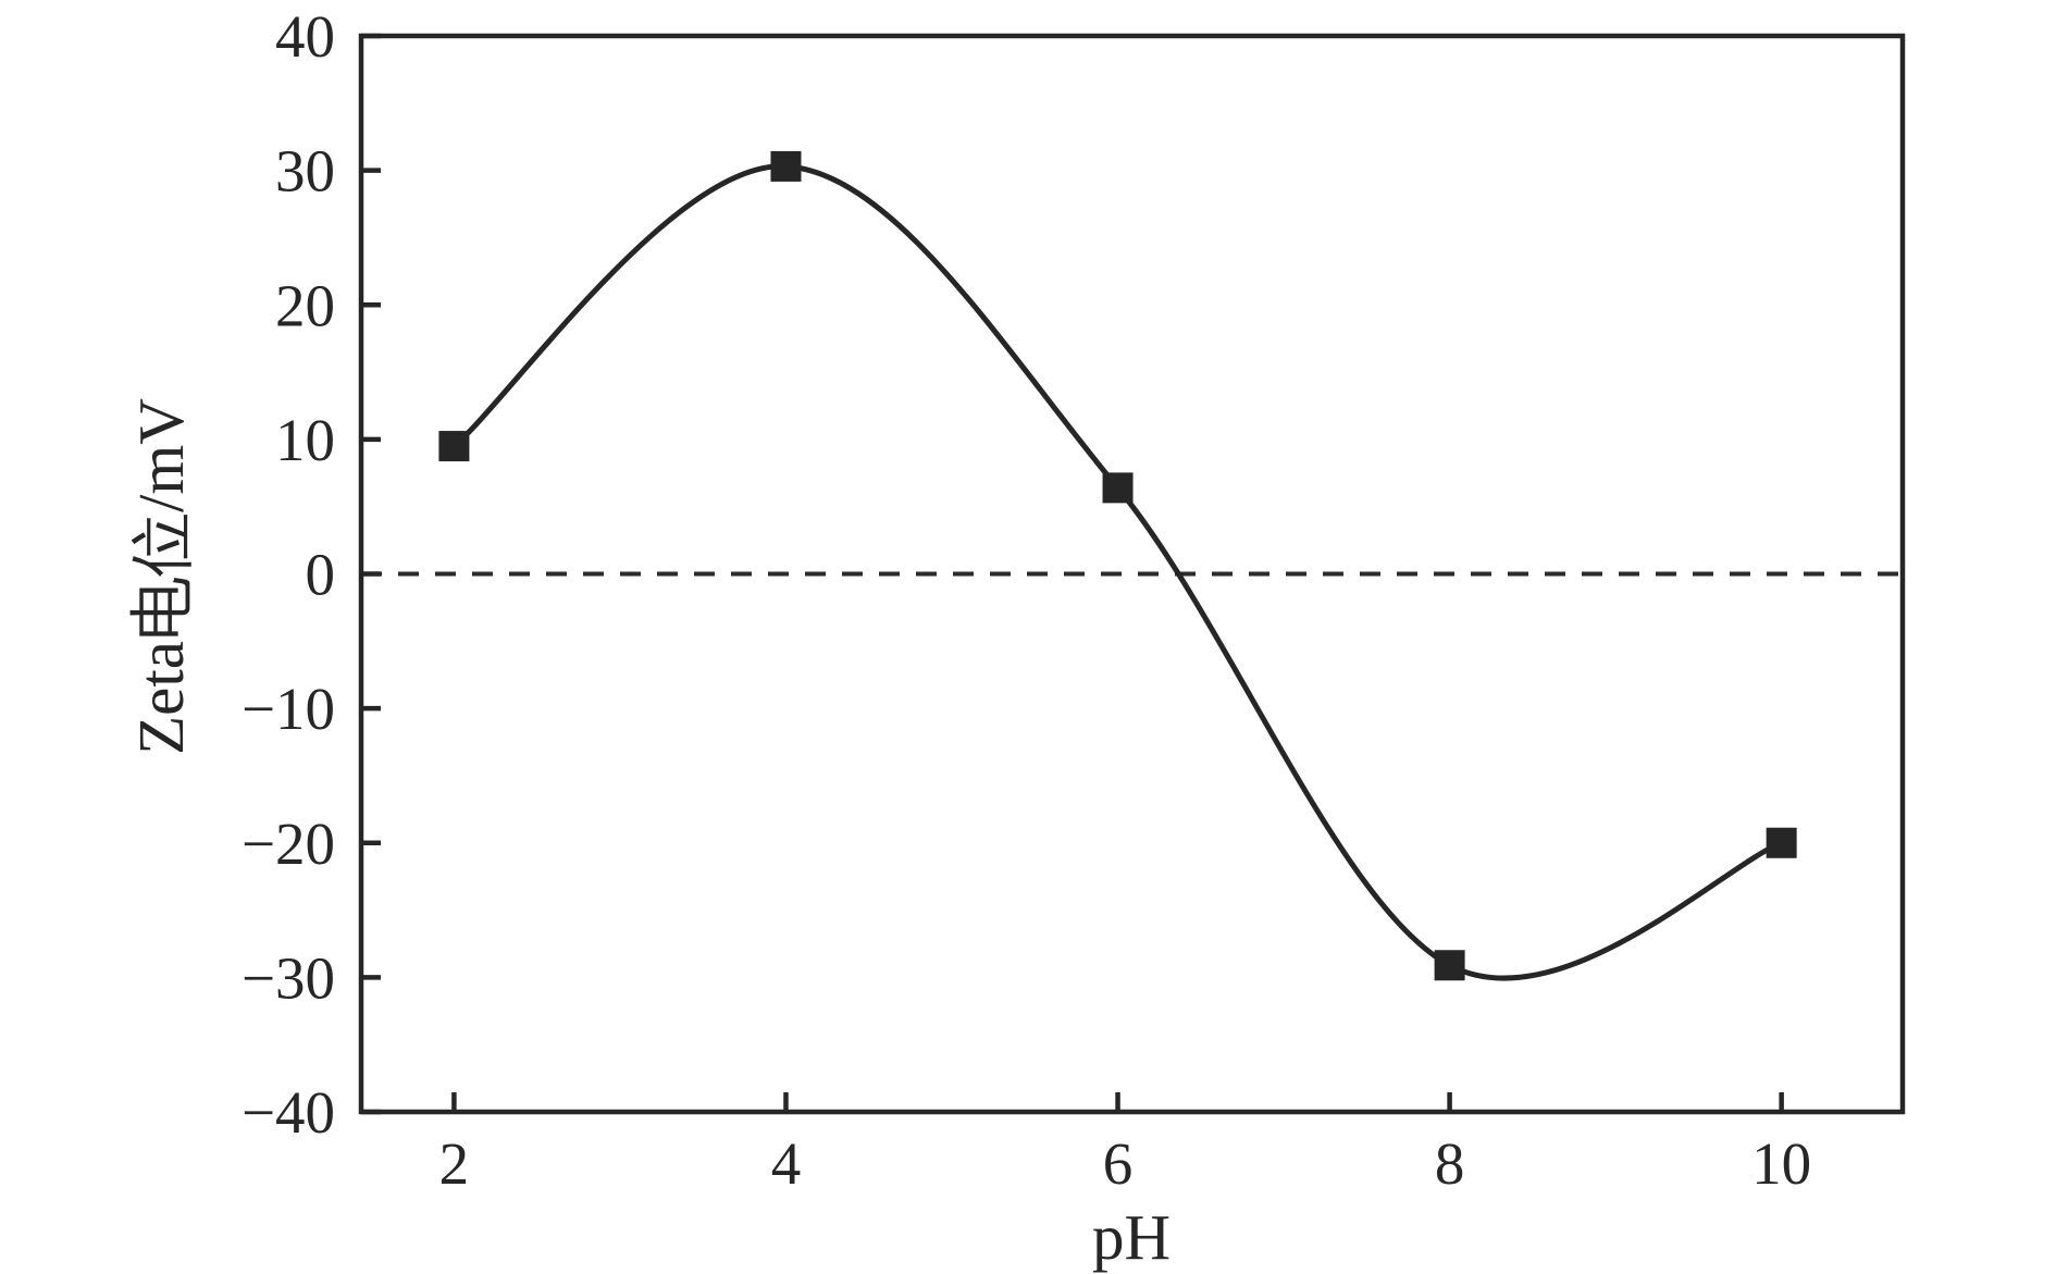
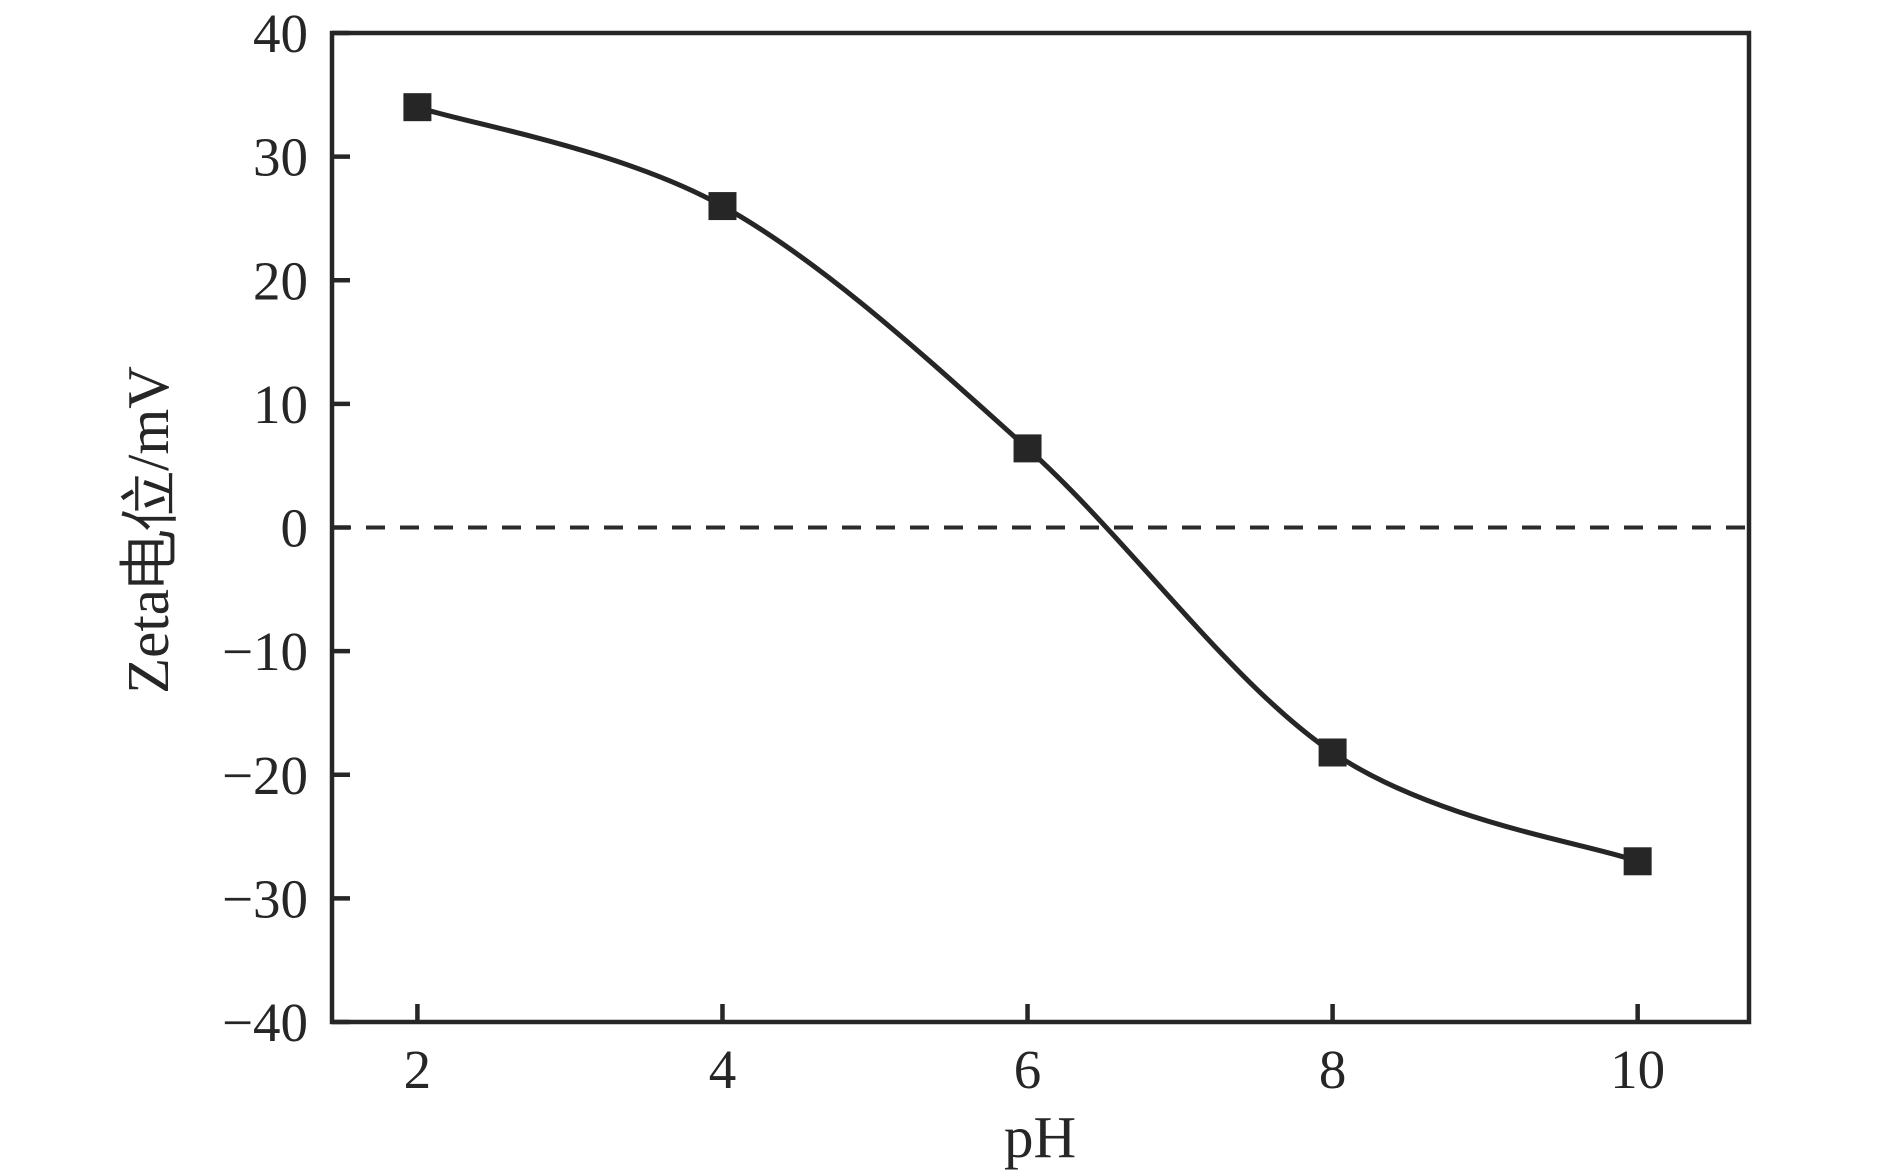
2: 9.5 -> 34.0
4: 30.3 -> 26.0
8: -29.1 -> -18.2
10: -20.0 -> -27.0
